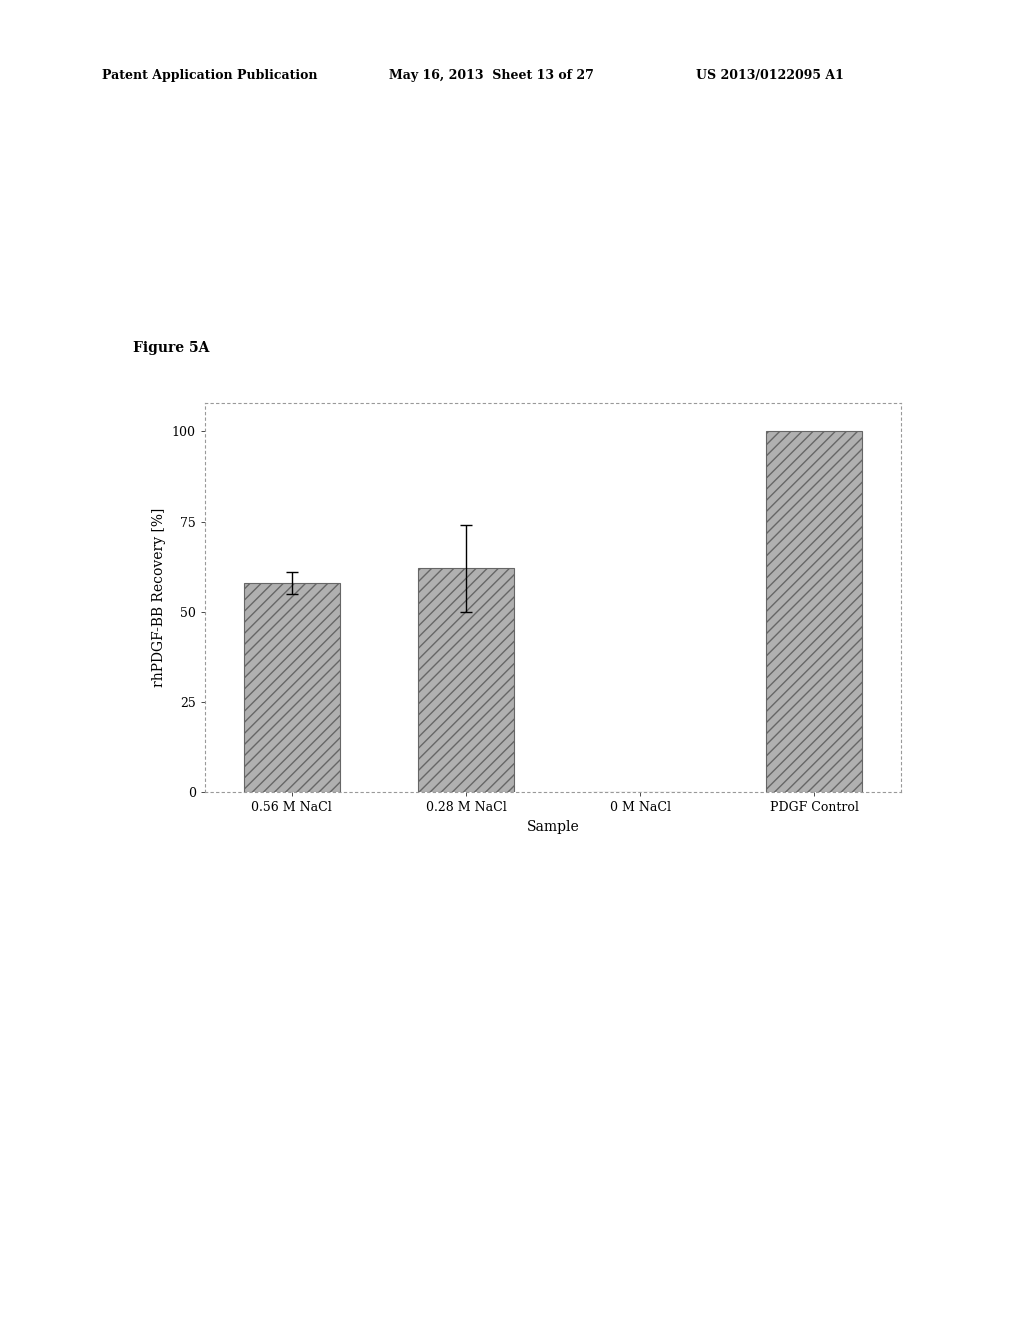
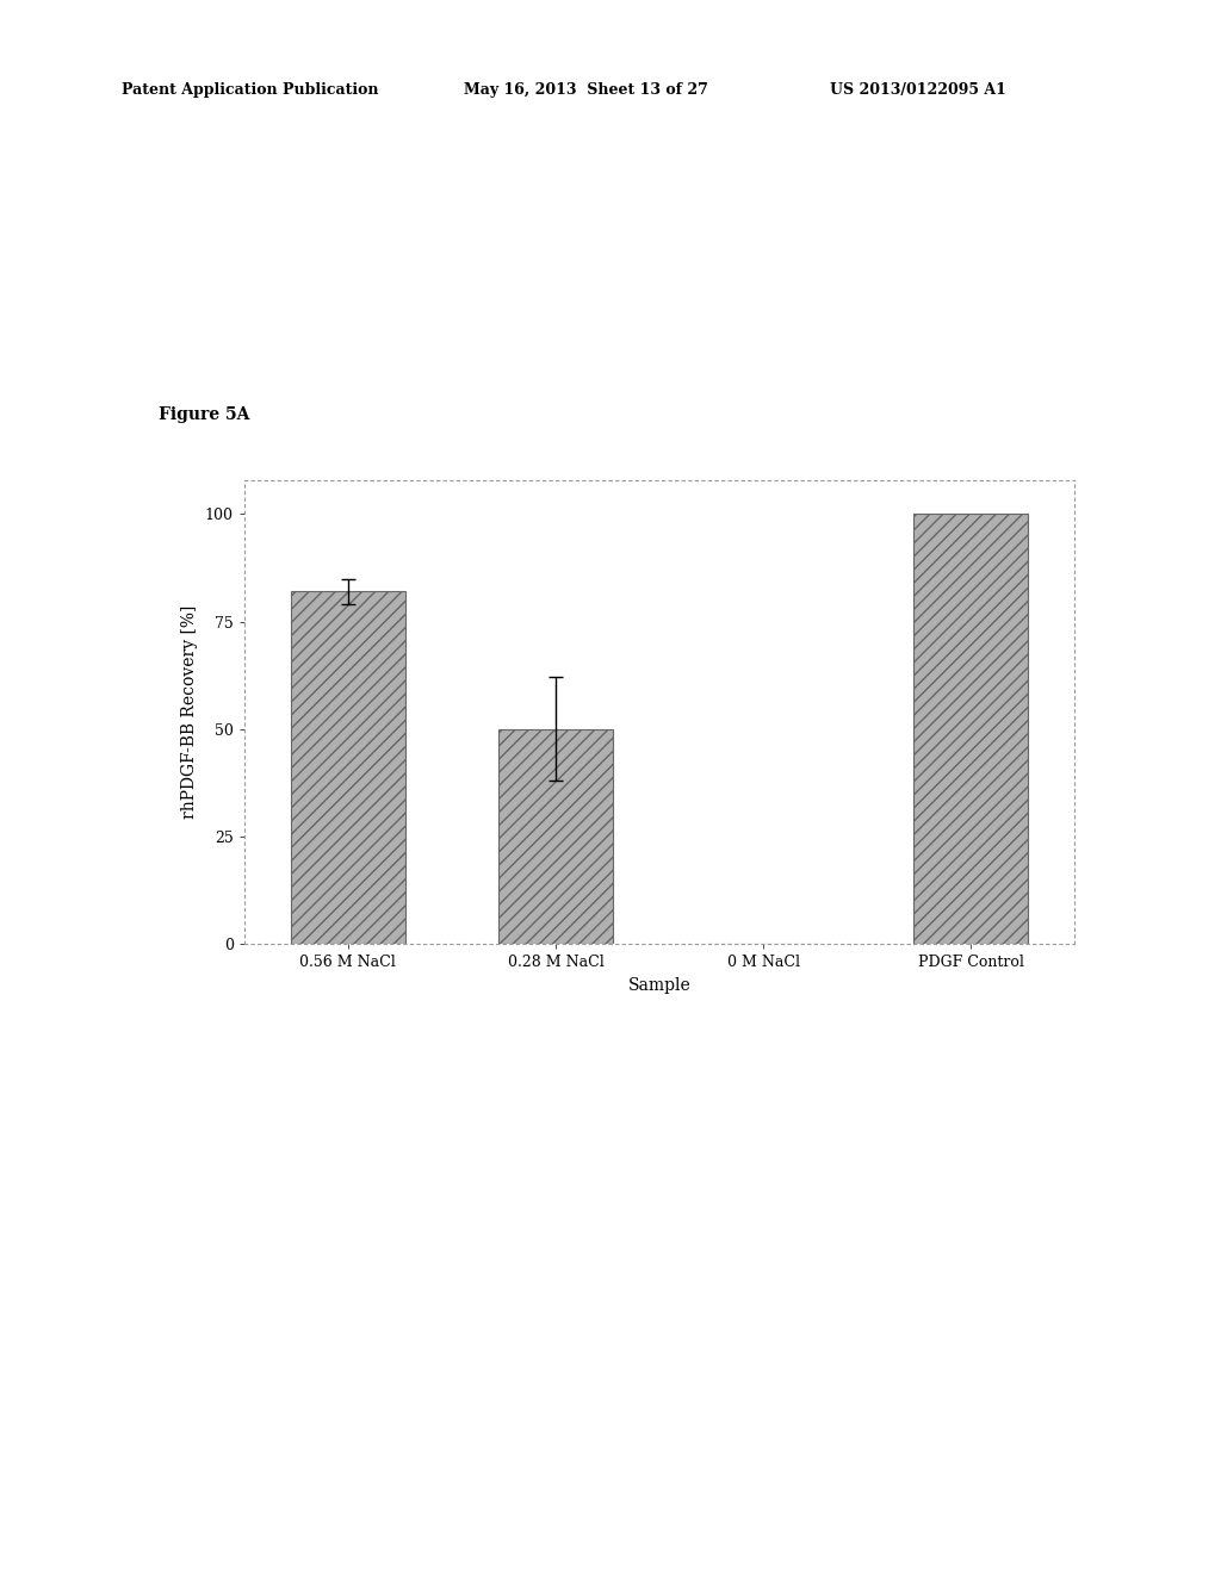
0.56 M NaCl: 58 -> 82
0.28 M NaCl: 62 -> 50
